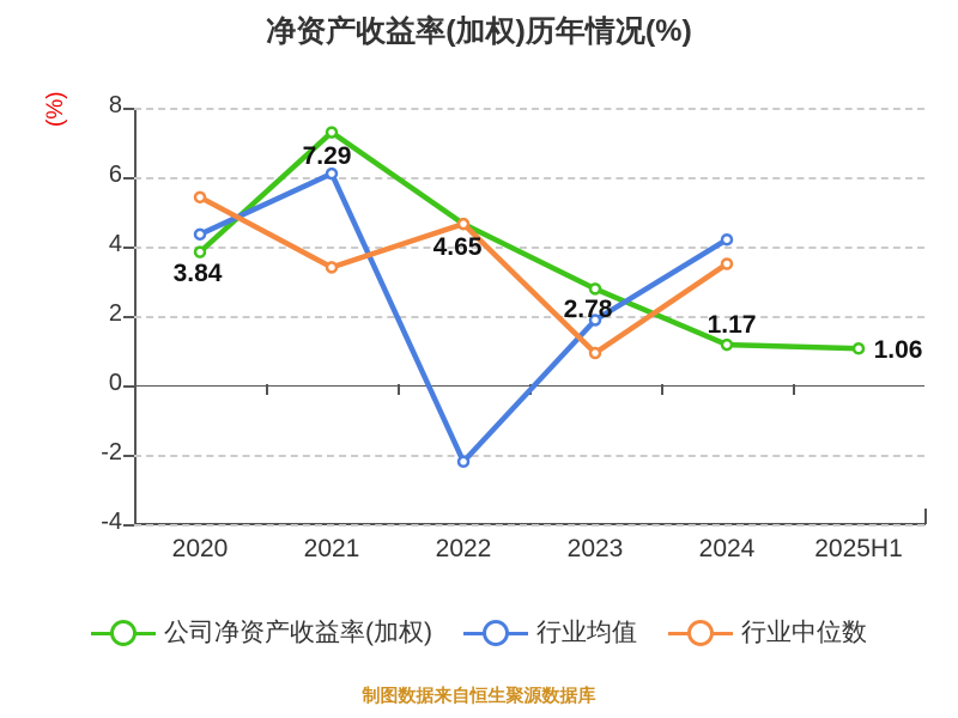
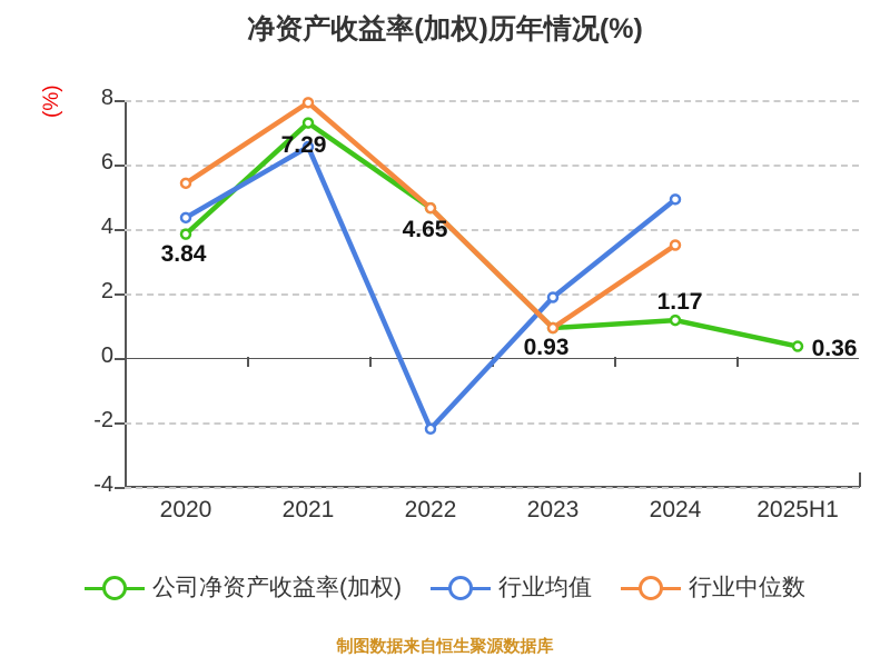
行业均值/2021: 6.1 -> 6.5
行业中位数/2021: 3.4 -> 7.9
公司净资产收益率(加权)/2023: 2.78 -> 0.93
行业均值/2024: 4.2 -> 4.9
公司净资产收益率(加权)/2025H1: 1.06 -> 0.36
